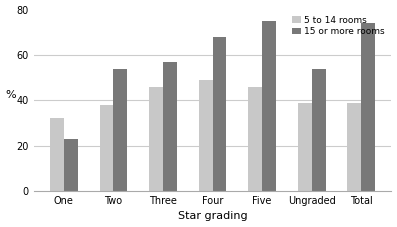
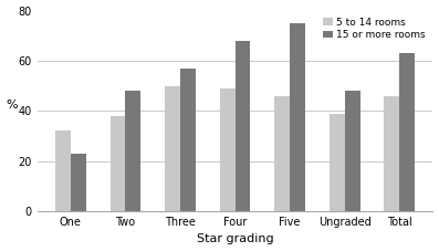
15 or more rooms/Two: 54 -> 48
5 to 14 rooms/Three: 46 -> 50
15 or more rooms/Ungraded: 54 -> 48
5 to 14 rooms/Total: 39 -> 46
15 or more rooms/Total: 74 -> 63
